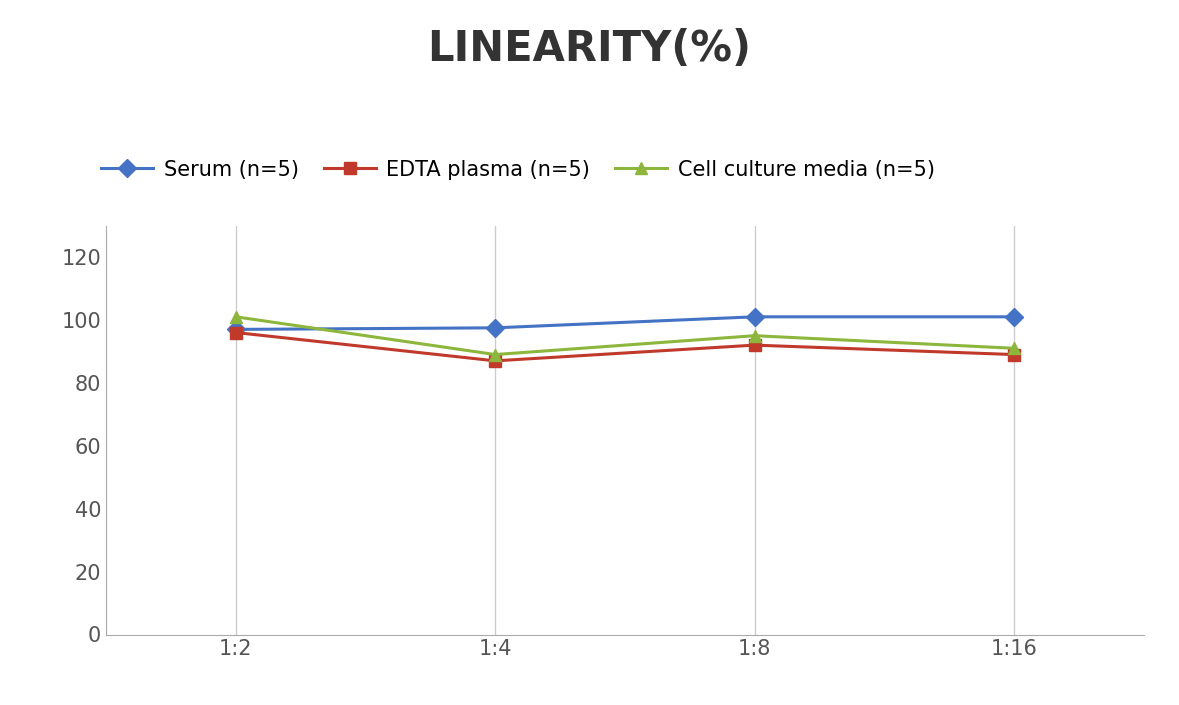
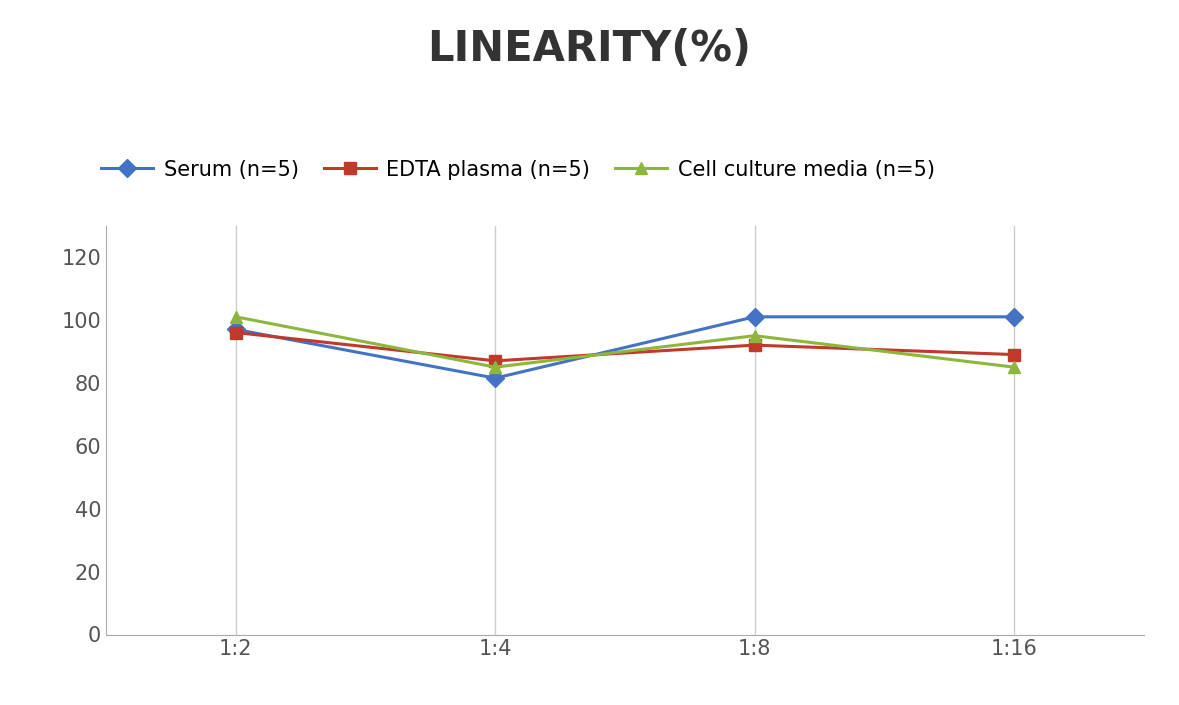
Serum (n=5)/1:4: 97.5 -> 81.5
Cell culture media (n=5)/1:4: 89 -> 85
Cell culture media (n=5)/1:16: 91 -> 85
